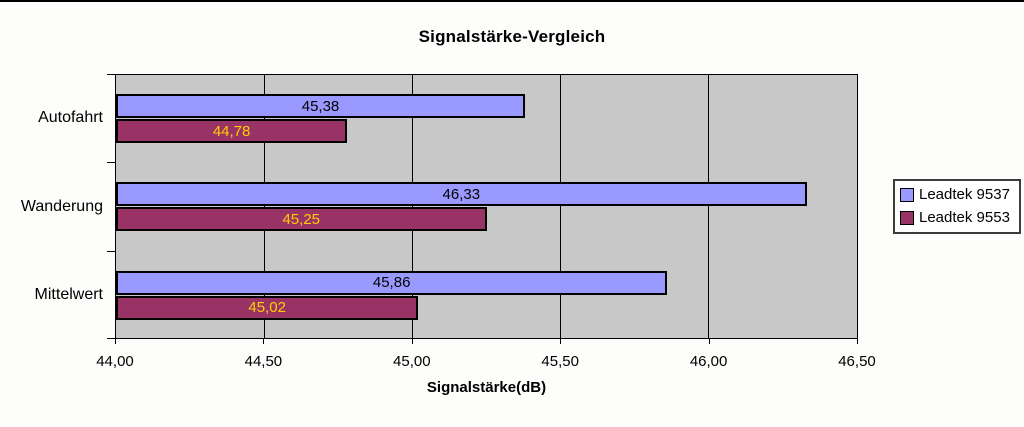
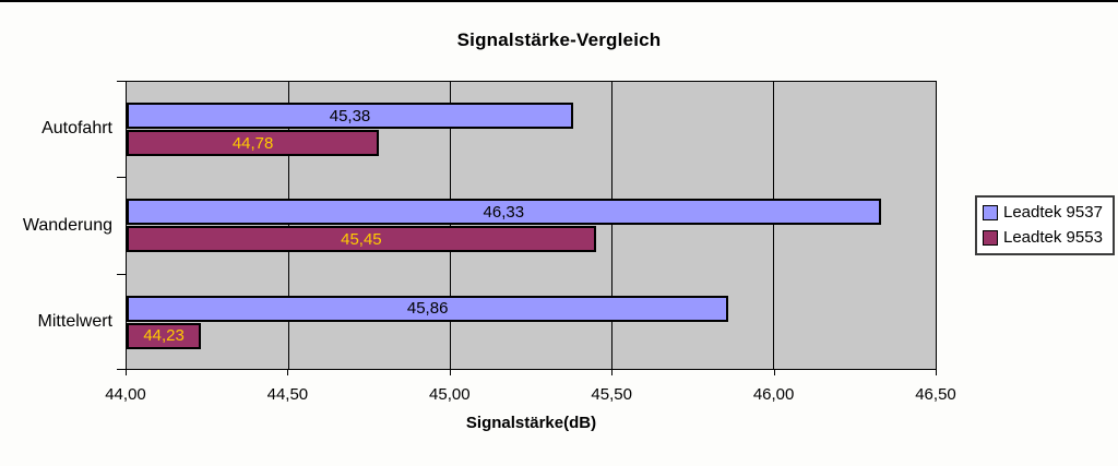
Leadtek 9553/Wanderung: 45,25 -> 45,45
Leadtek 9553/Mittelwert: 45,02 -> 44,23
